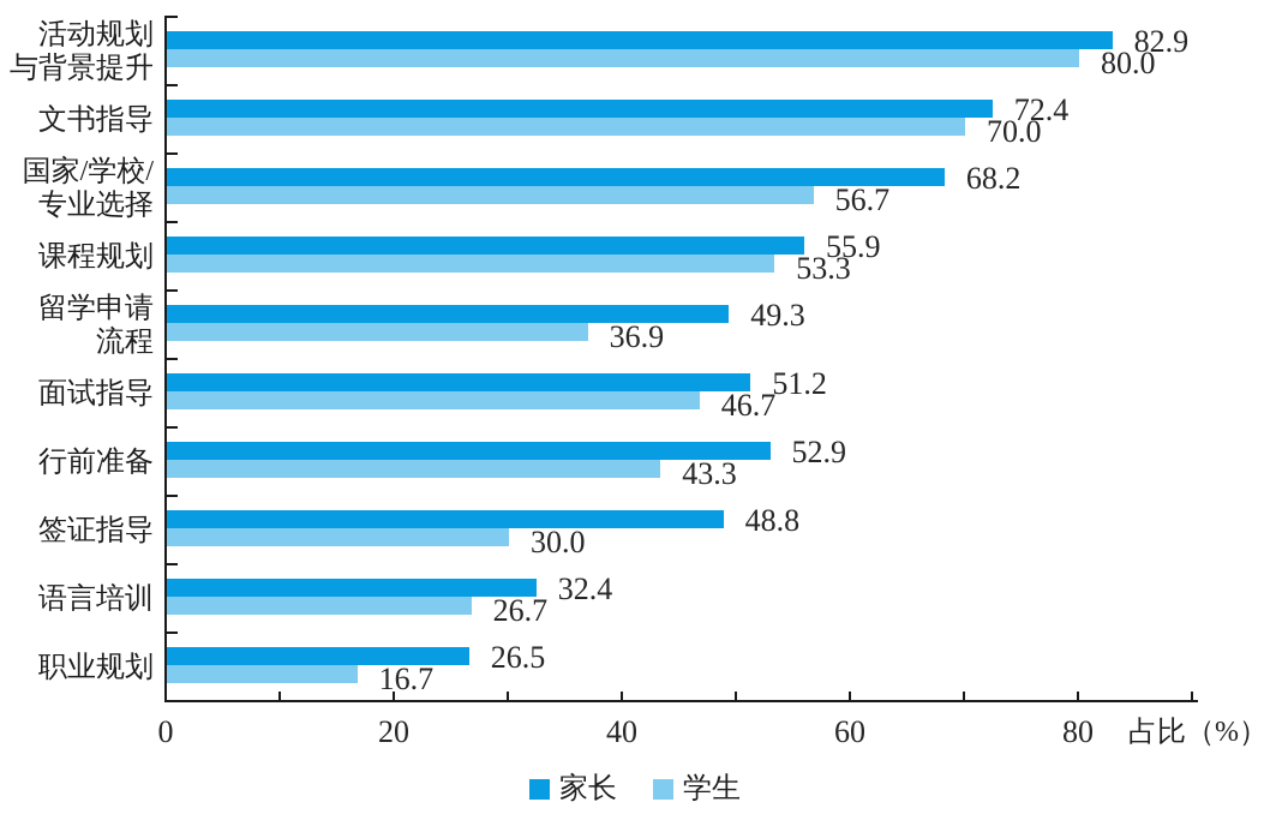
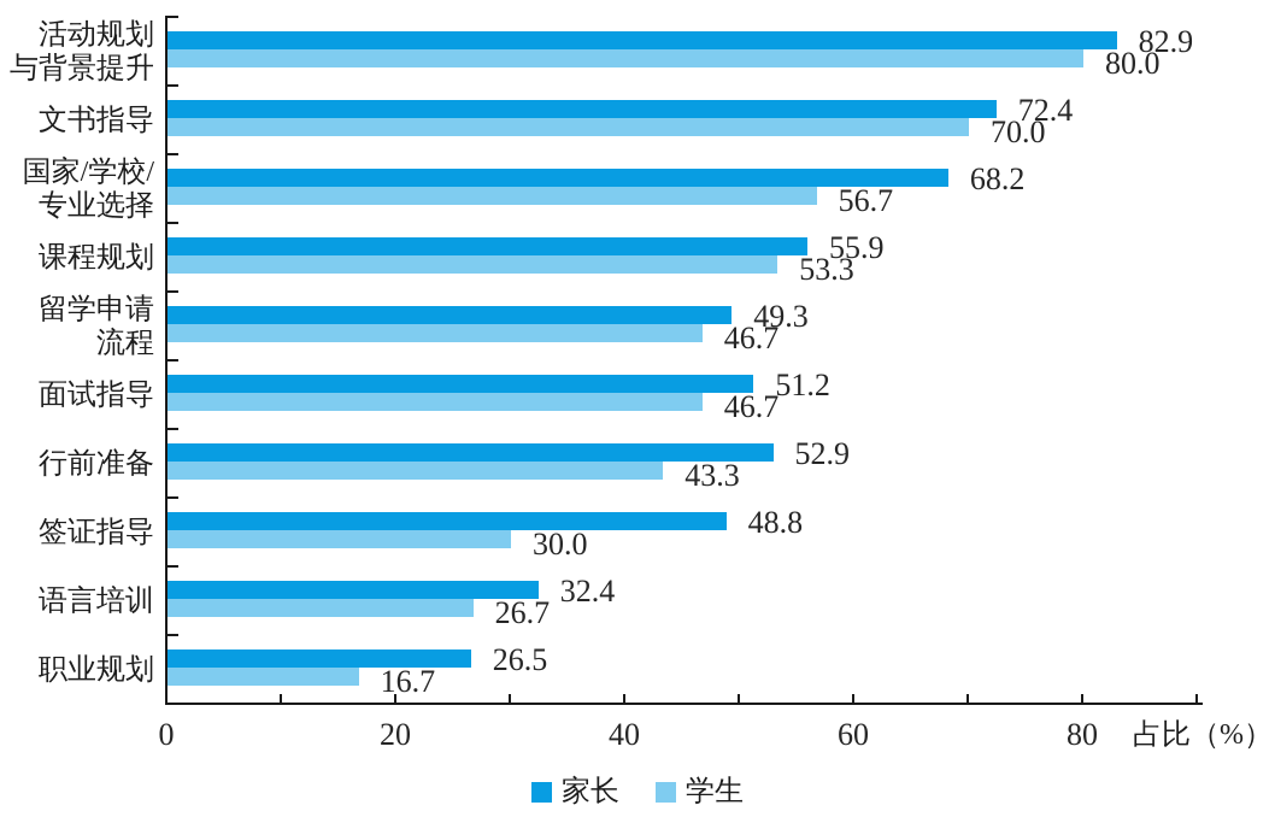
学生/留学申请 流程: 36.9 -> 46.7
